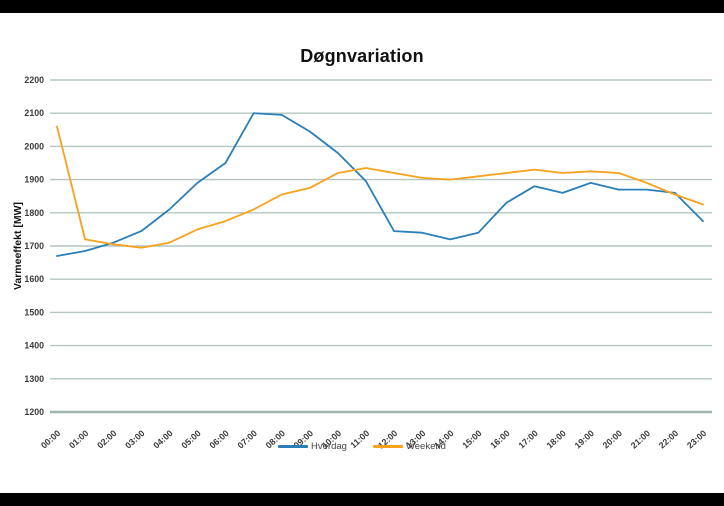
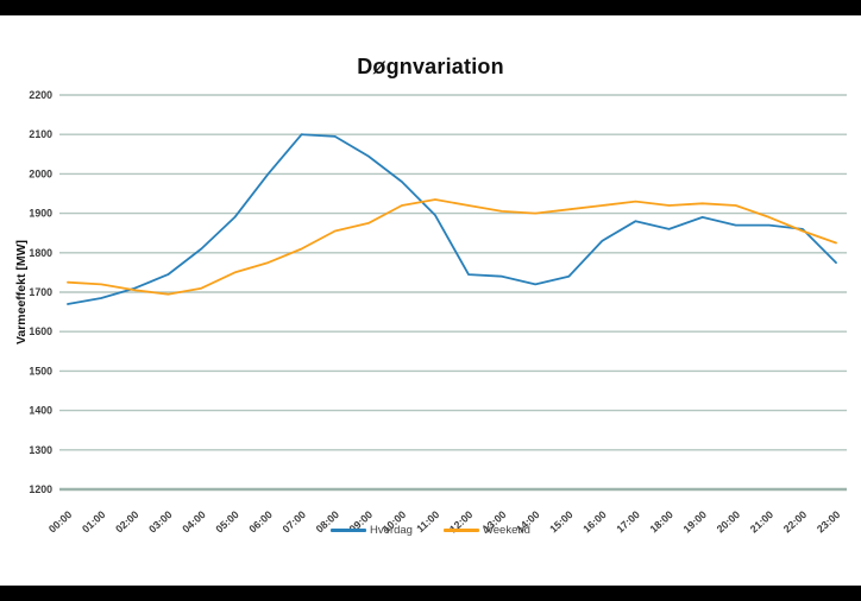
Weekend/00:00: 2060 -> 1720
Hverdag/06:00: 1950 -> 2000
